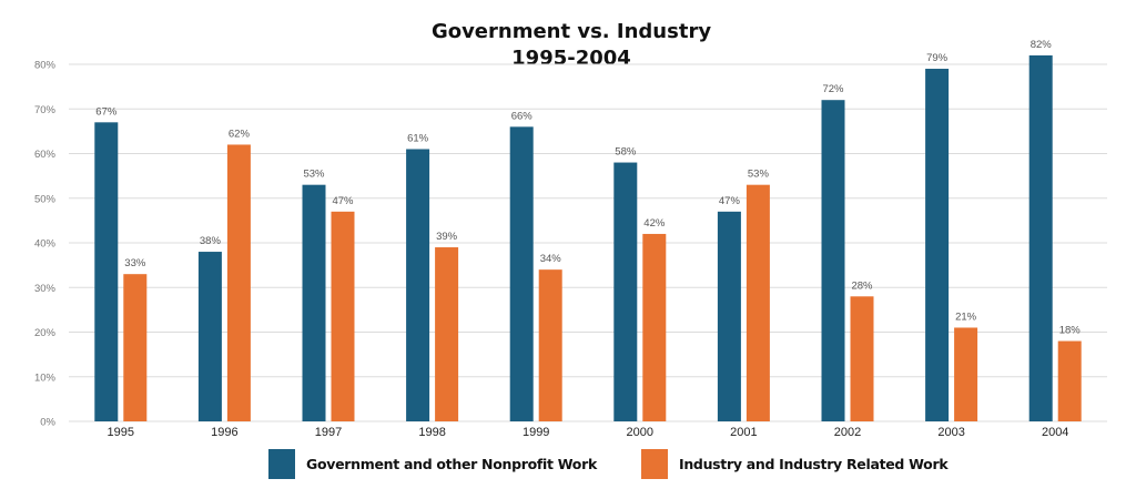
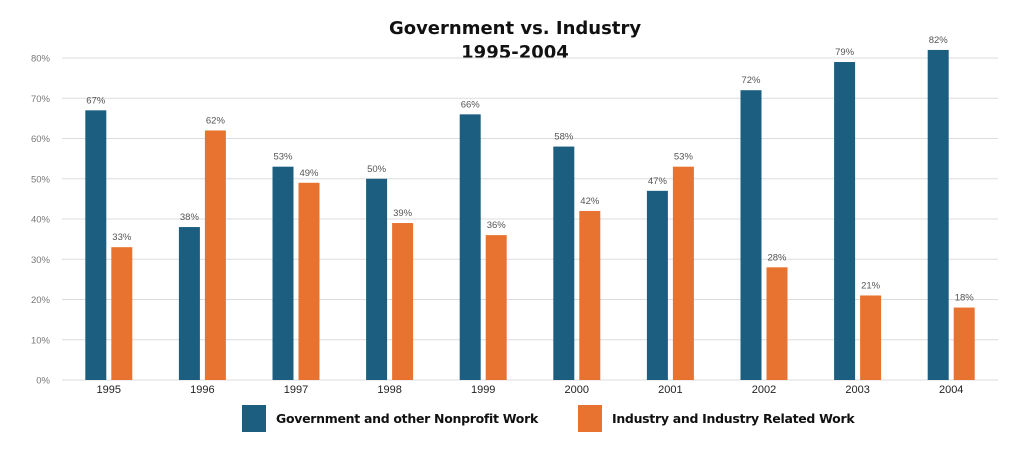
Industry and Industry Related Work/1997: 47% -> 49%
Government and other Nonprofit Work/1998: 61% -> 50%
Industry and Industry Related Work/1999: 34% -> 36%
